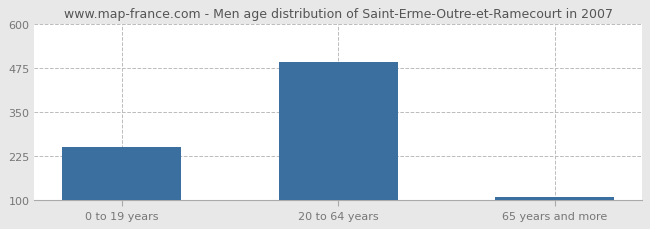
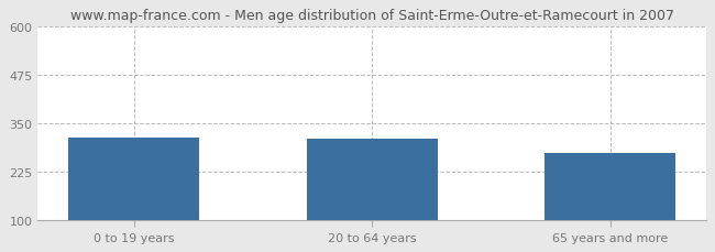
0 to 19 years: 250 -> 315
20 to 64 years: 493 -> 310
65 years and more: 110 -> 275
